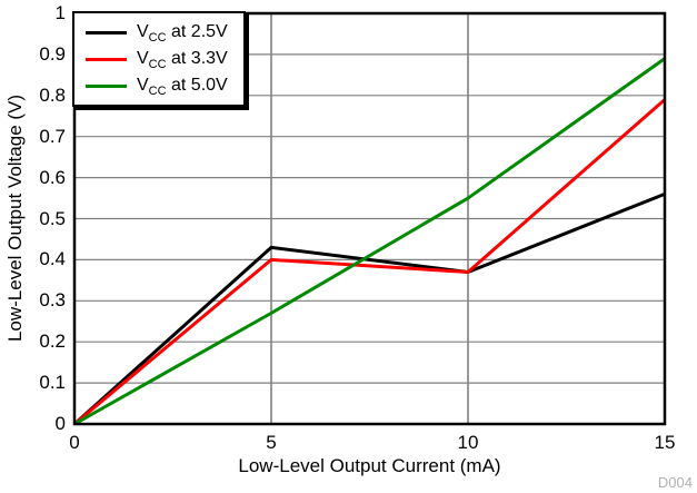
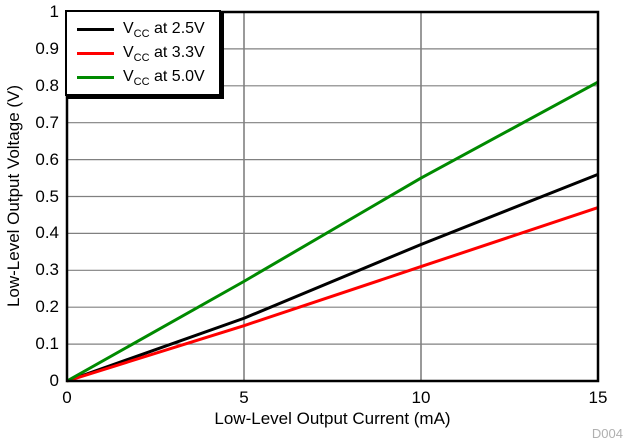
VCC at 2.5V/5: 0.43 -> 0.17
VCC at 3.3V/5: 0.40 -> 0.15
VCC at 3.3V/10: 0.37 -> 0.31
VCC at 3.3V/15: 0.79 -> 0.47
VCC at 5.0V/15: 0.89 -> 0.81
